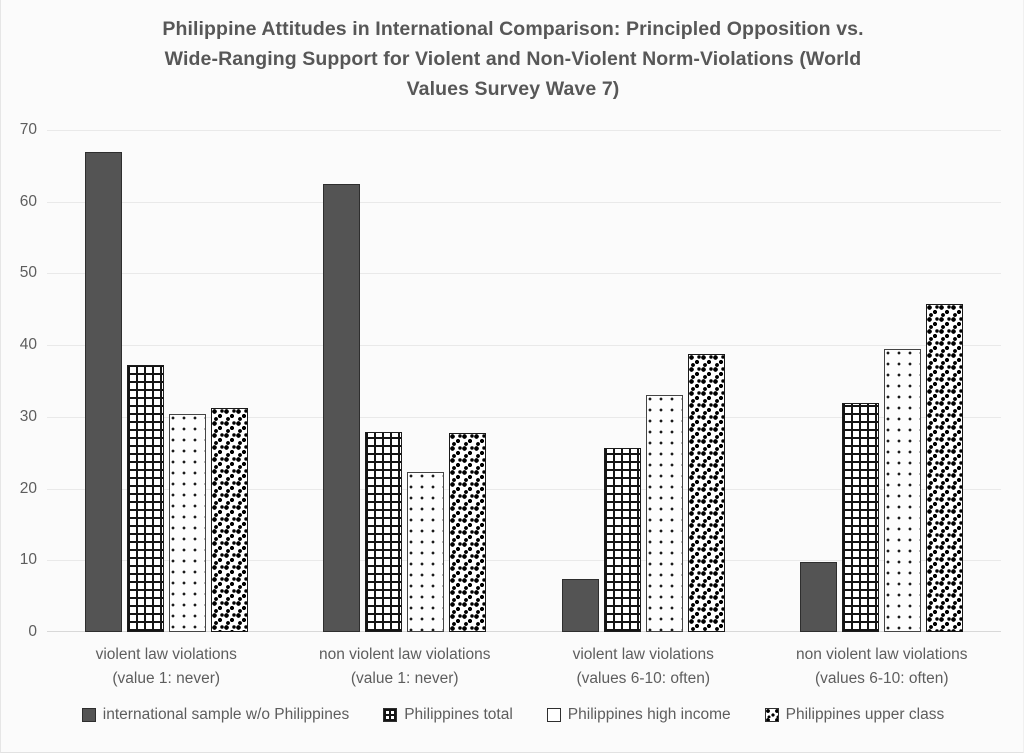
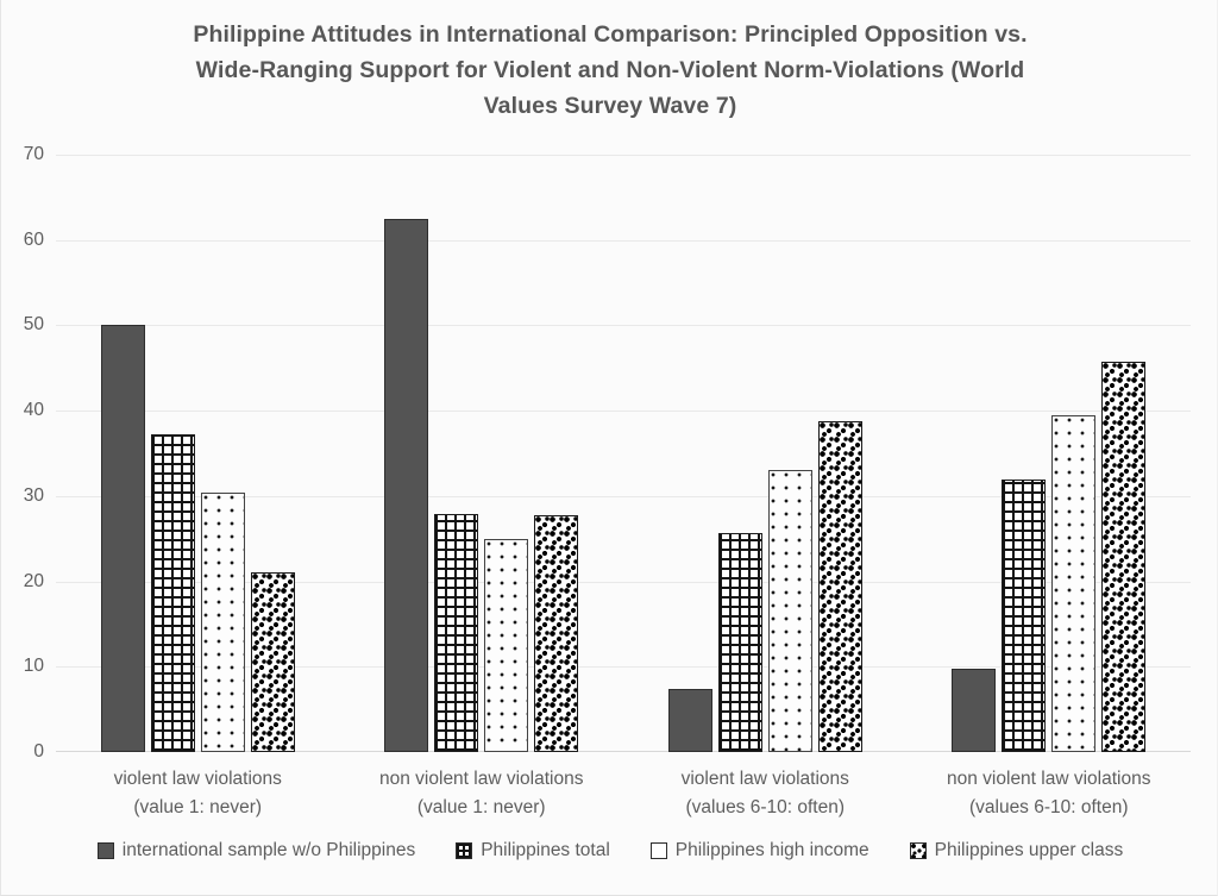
international sample w/o Philippines/violent law violations (value 1: never): 67 -> 50
Philippines upper class/violent law violations (value 1: never): 31 -> 21
Philippines high income/non violent law violations (value 1: never): 22 -> 25
